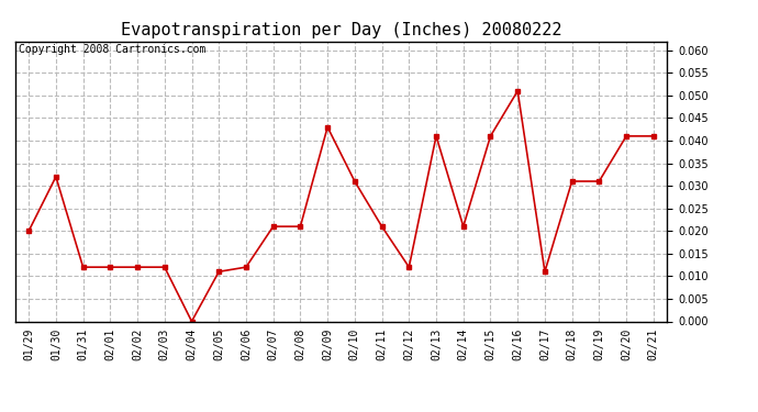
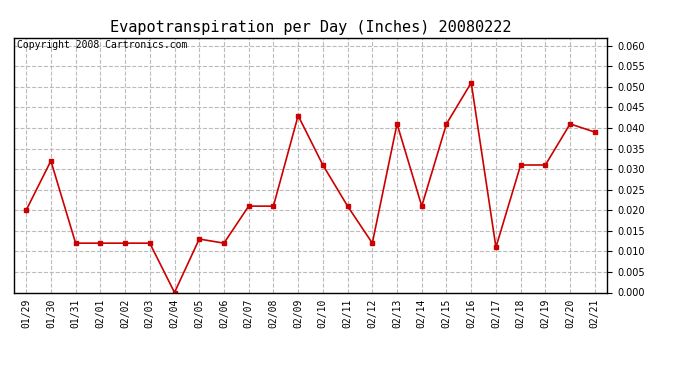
02/05: 0.011 -> 0.013
02/21: 0.041 -> 0.039
